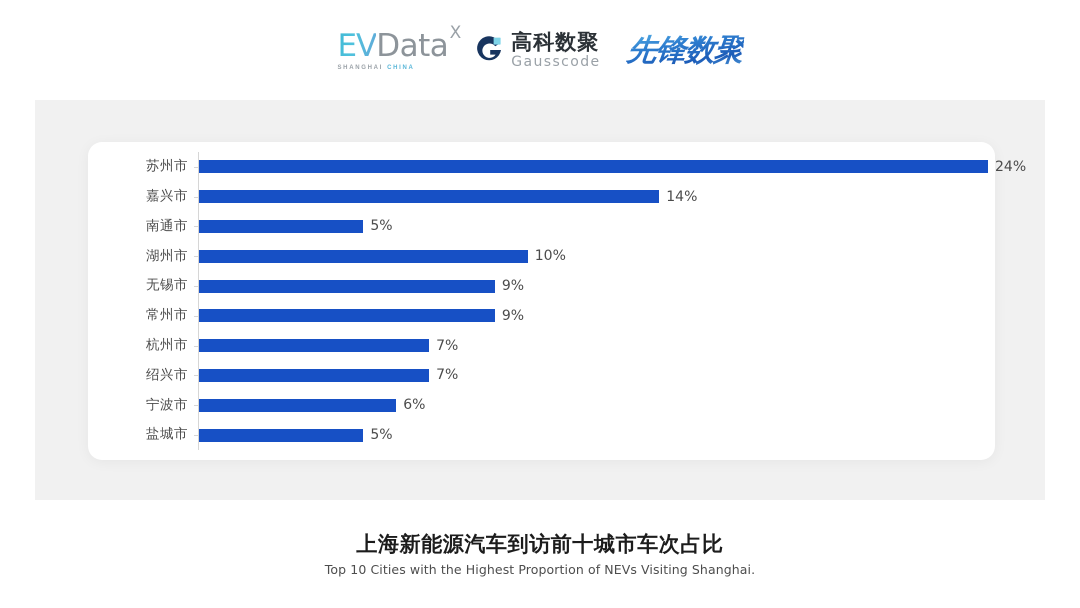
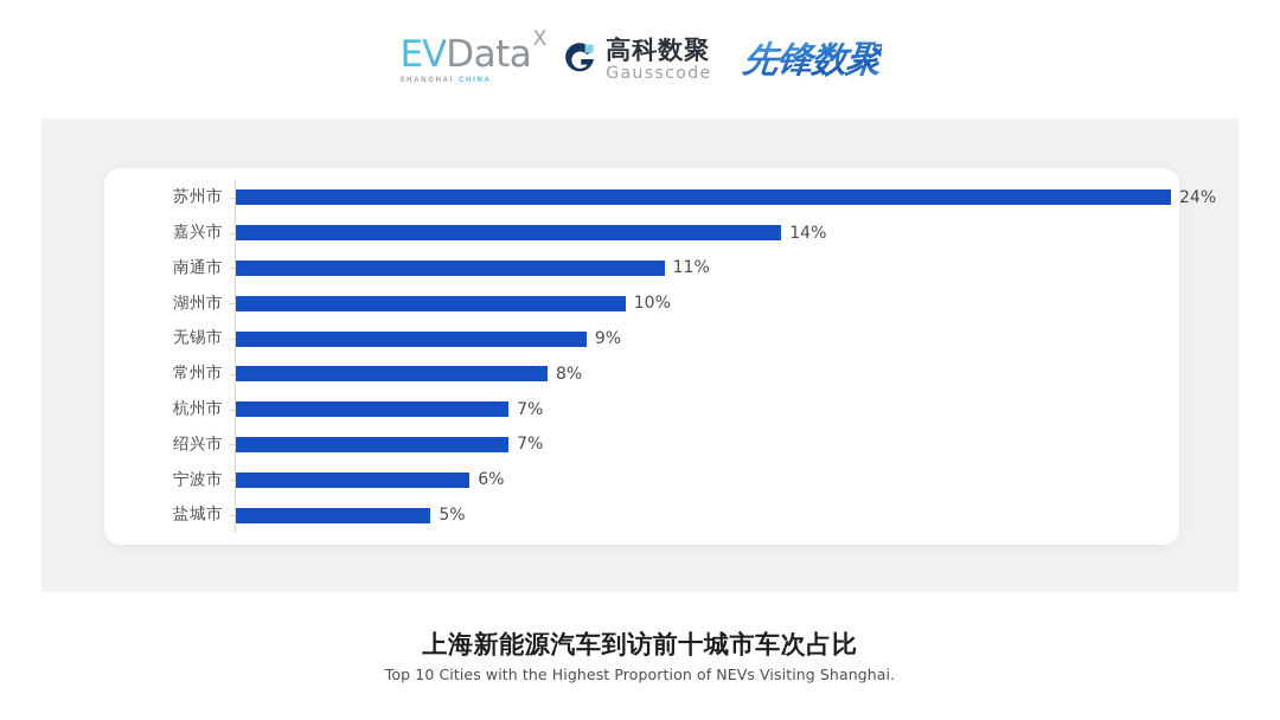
南通市: 5% -> 11%
常州市: 9% -> 8%
